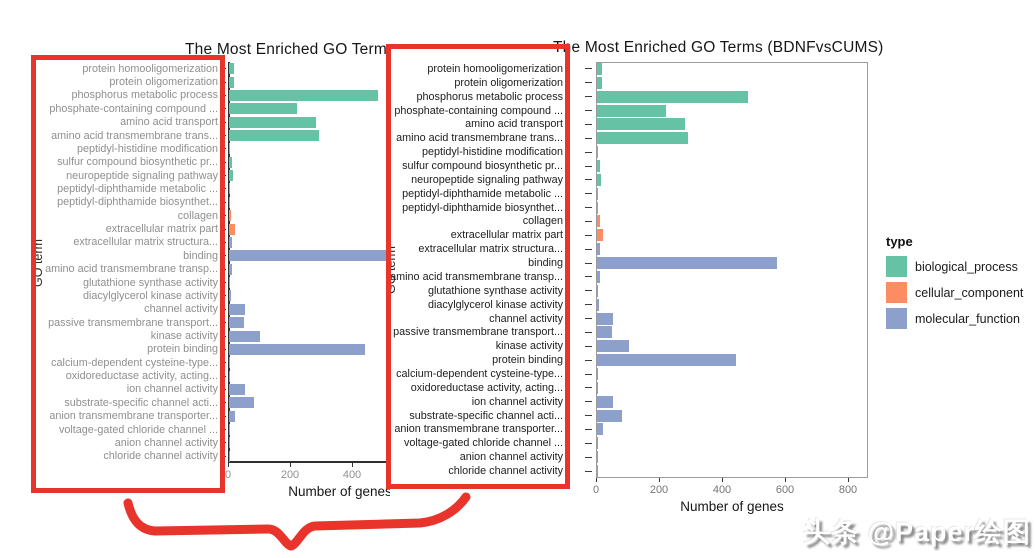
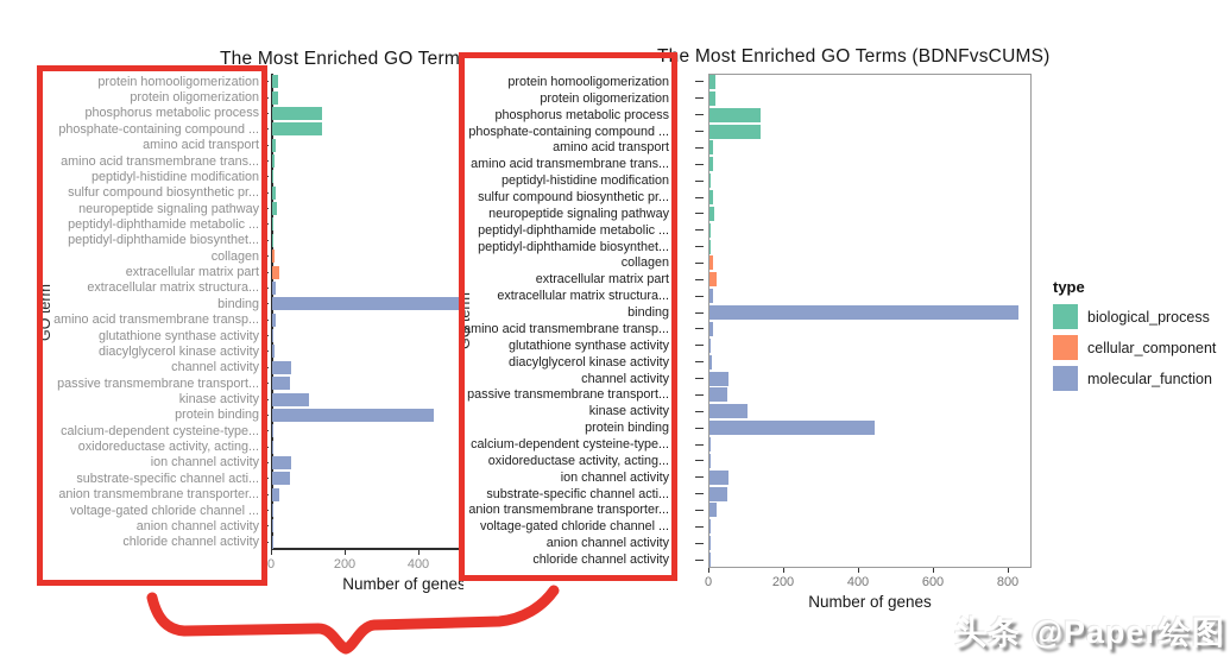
phosphorus metabolic process: 480 -> 140
phosphate-containing compound ...: 220 -> 140
amino acid transport: 280 -> 10
amino acid transmembrane trans...: 290 -> 10
binding: 570 -> 820
substrate-specific channel acti...: 80 -> 50
